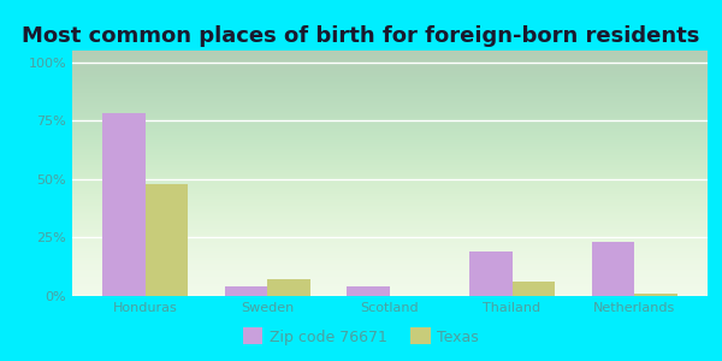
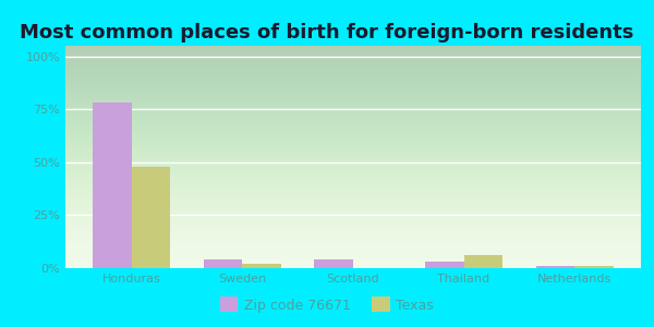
Texas/Sweden: 7% -> 2%
Zip code 76671/Thailand: 19% -> 3%
Zip code 76671/Netherlands: 23% -> 1%
